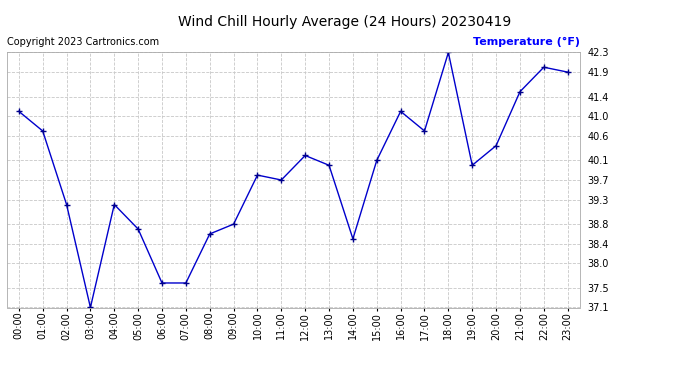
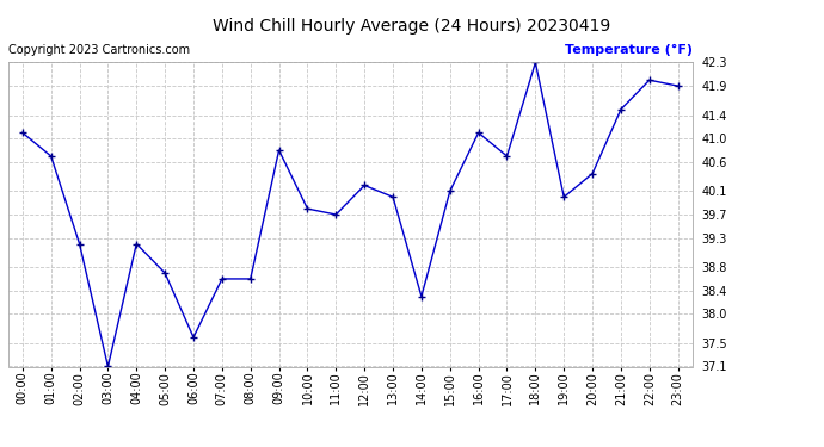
07:00: 37.6 -> 38.6
09:00: 38.8 -> 40.8
14:00: 38.5 -> 38.3
